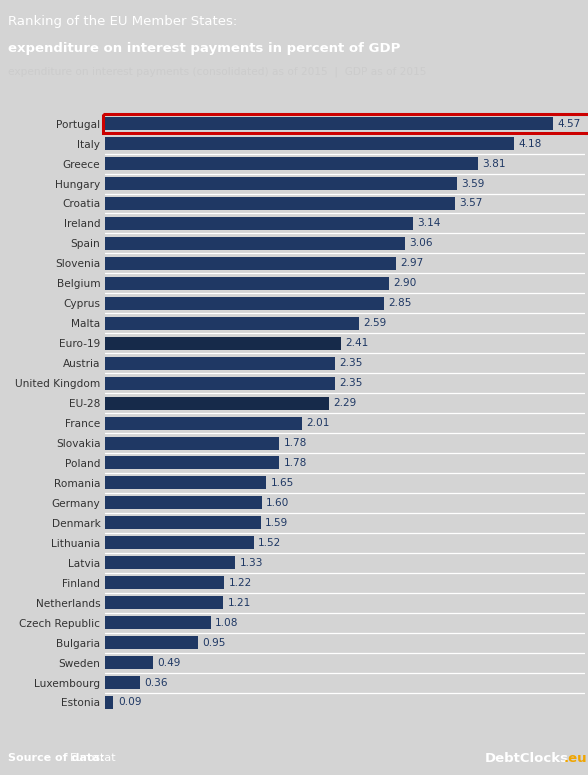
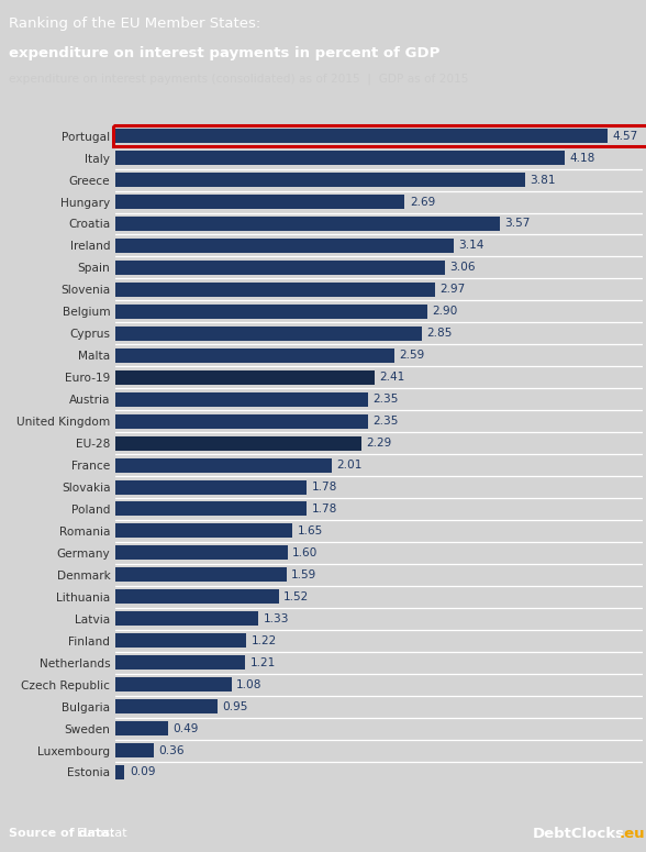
Hungary: 3.59 -> 2.69
